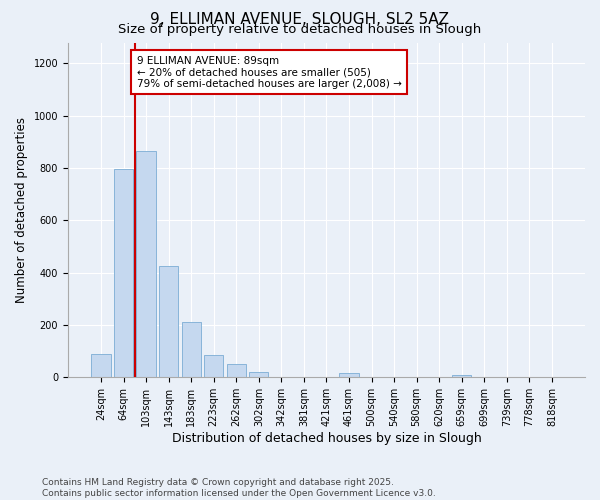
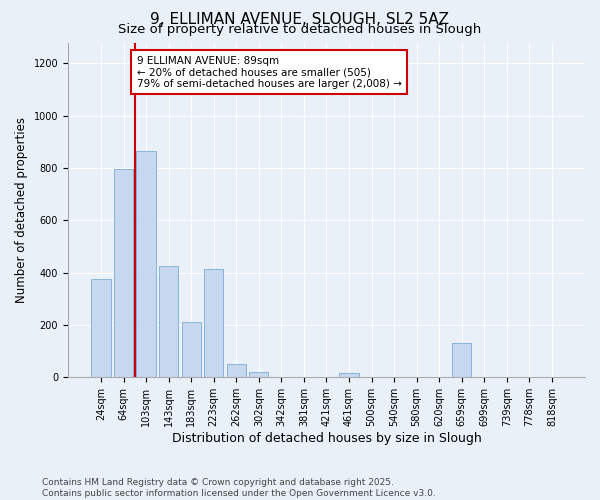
24sqm: 90 -> 375
223sqm: 85 -> 415
659sqm: 10 -> 130
